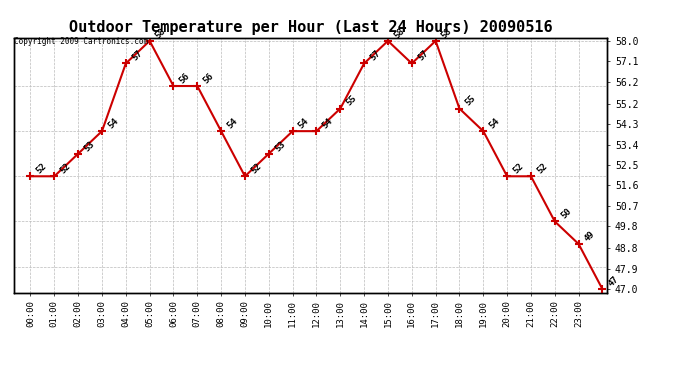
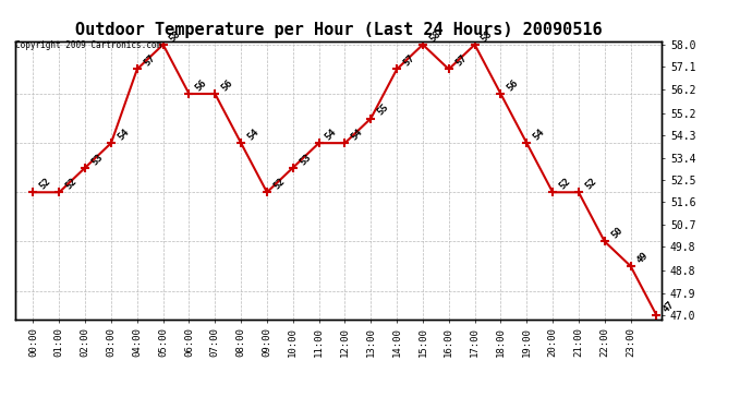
18:00: 55 -> 56
